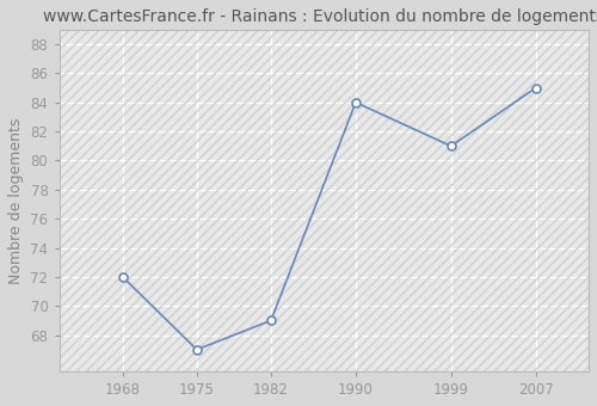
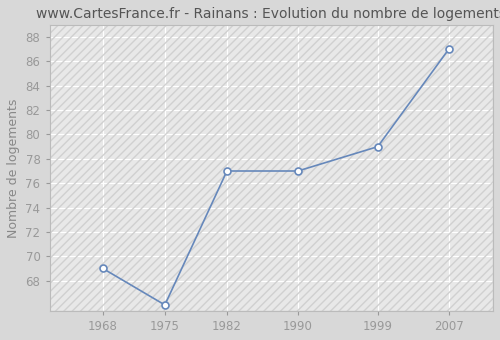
1968: 72 -> 69
1975: 67 -> 66
1982: 69 -> 77
1990: 84 -> 77
1999: 81 -> 79
2007: 85 -> 87
